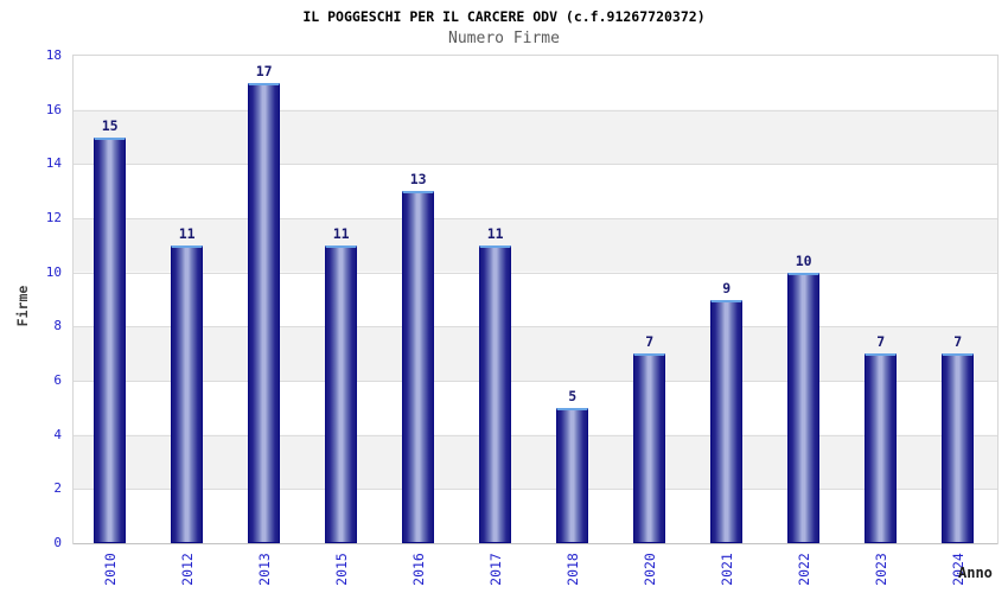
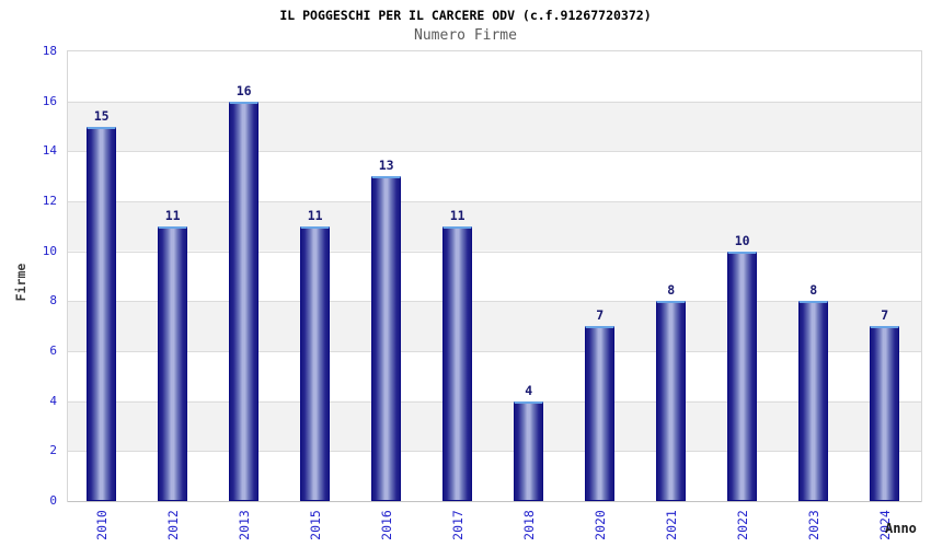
2013: 17 -> 16
2018: 5 -> 4
2021: 9 -> 8
2023: 7 -> 8
